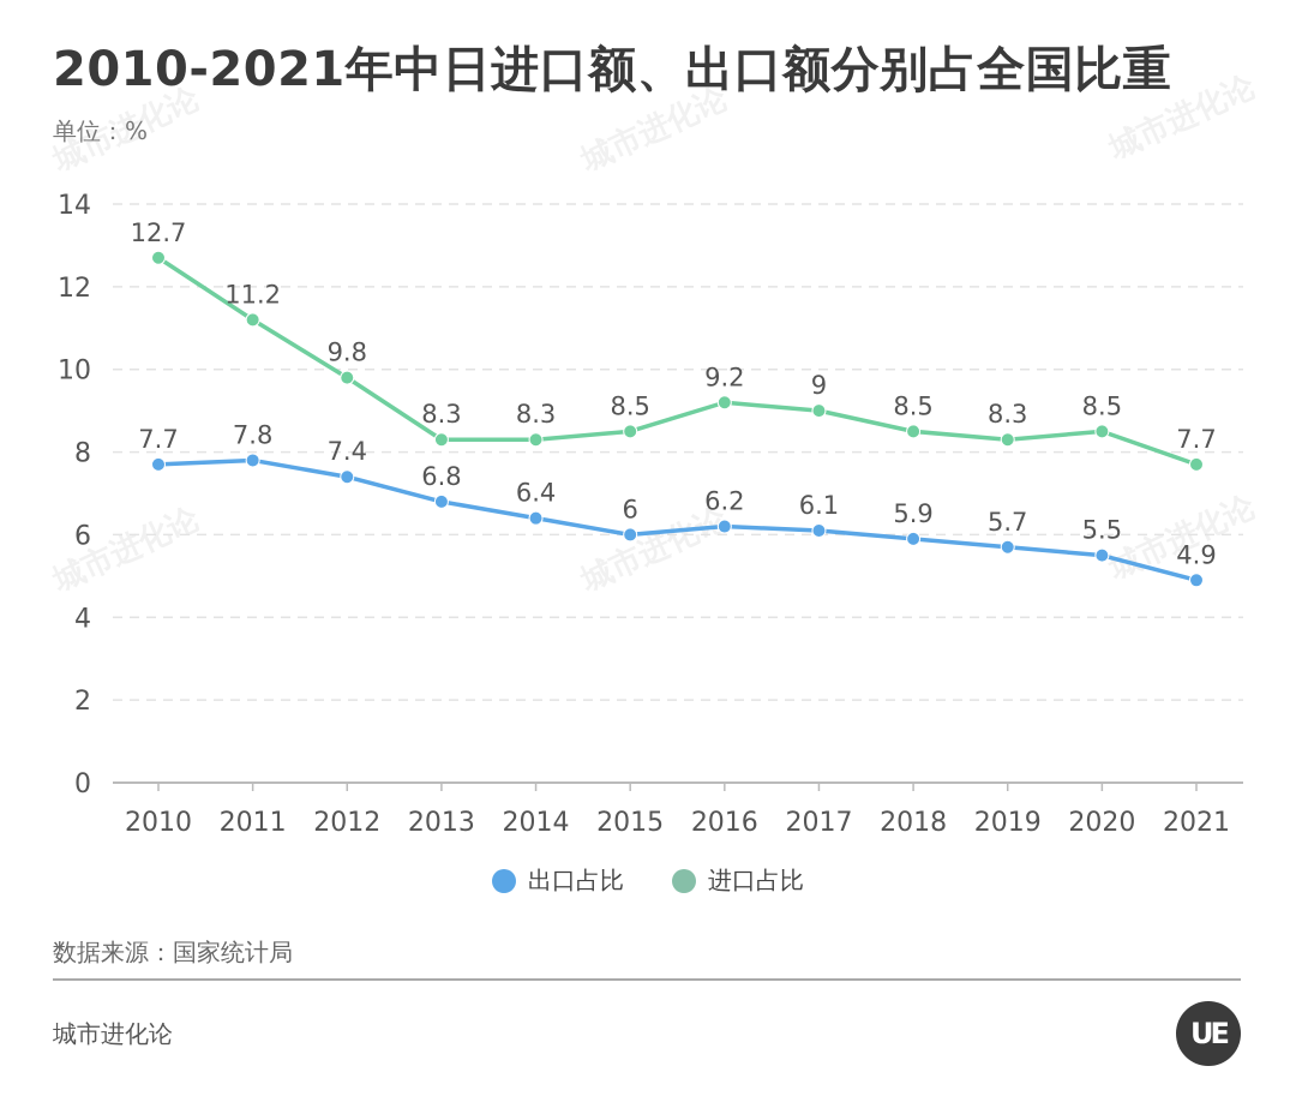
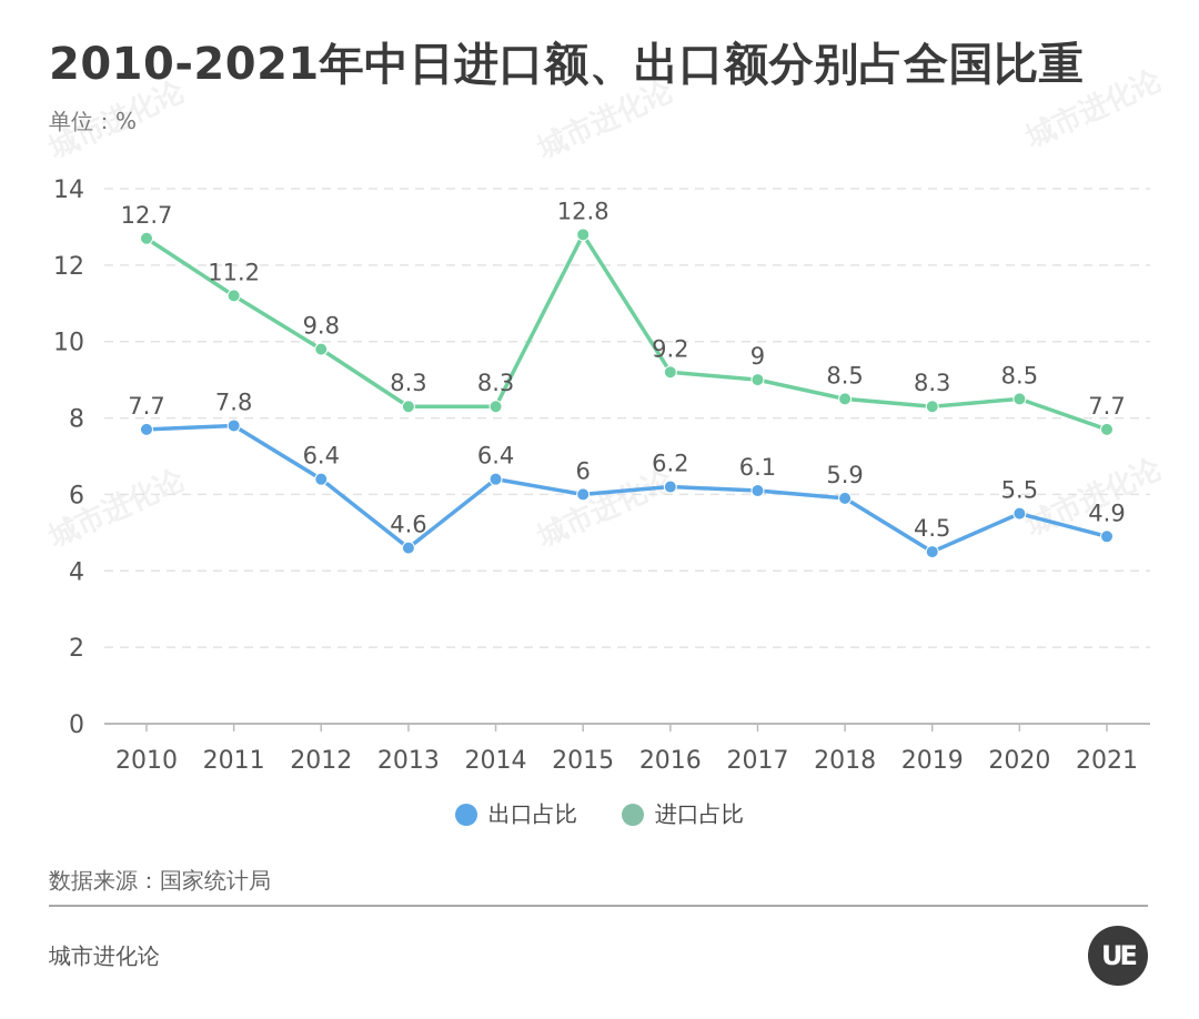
出口占比/2012: 7.4 -> 6.4
出口占比/2013: 6.8 -> 4.6
进口占比/2015: 8.5 -> 12.8
出口占比/2019: 5.7 -> 4.5
